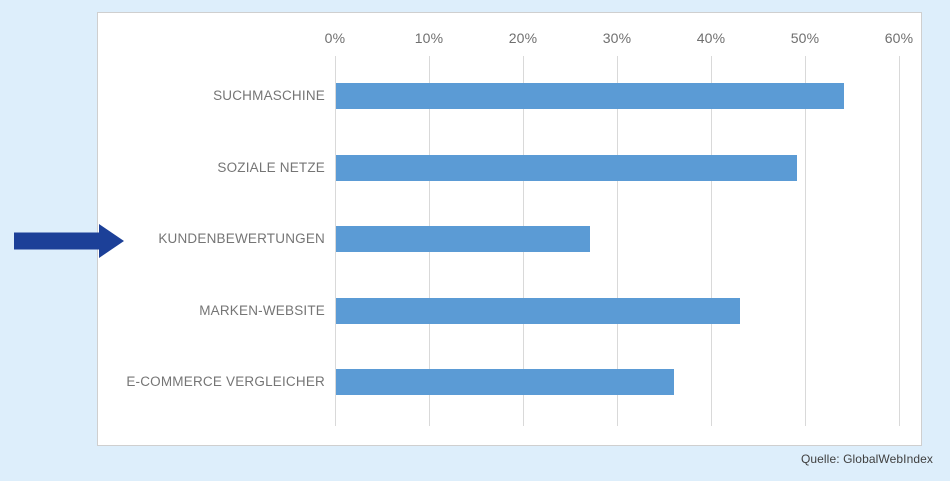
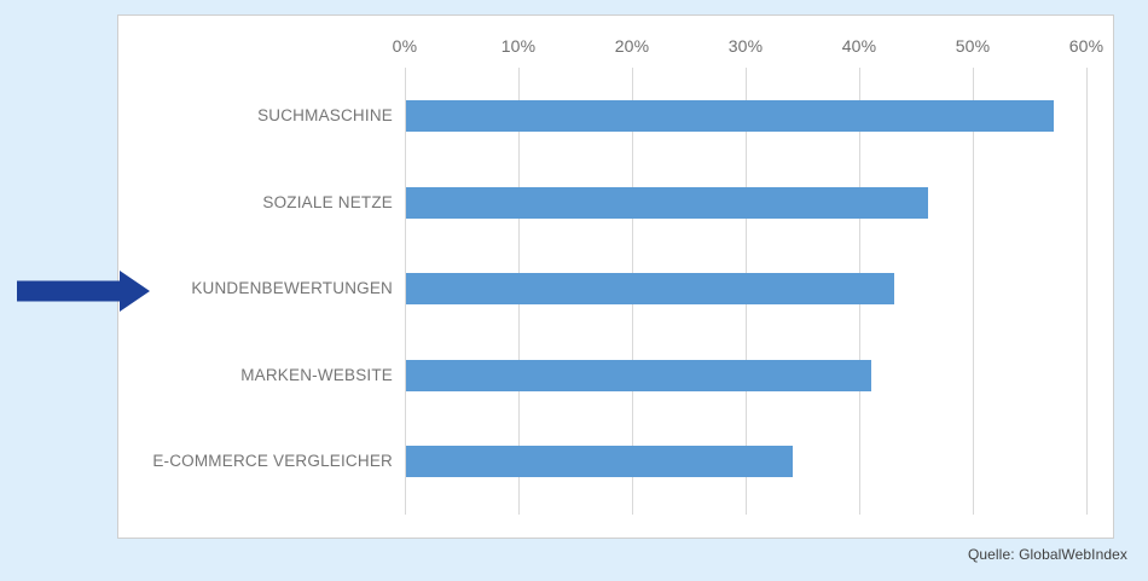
SUCHMASCHINE: 54% -> 57%
SOZIALE NETZE: 49% -> 46%
KUNDENBEWERTUNGEN: 27% -> 43%
MARKEN-WEBSITE: 43% -> 41%
E-COMMERCE VERGLEICHER: 36% -> 34%
